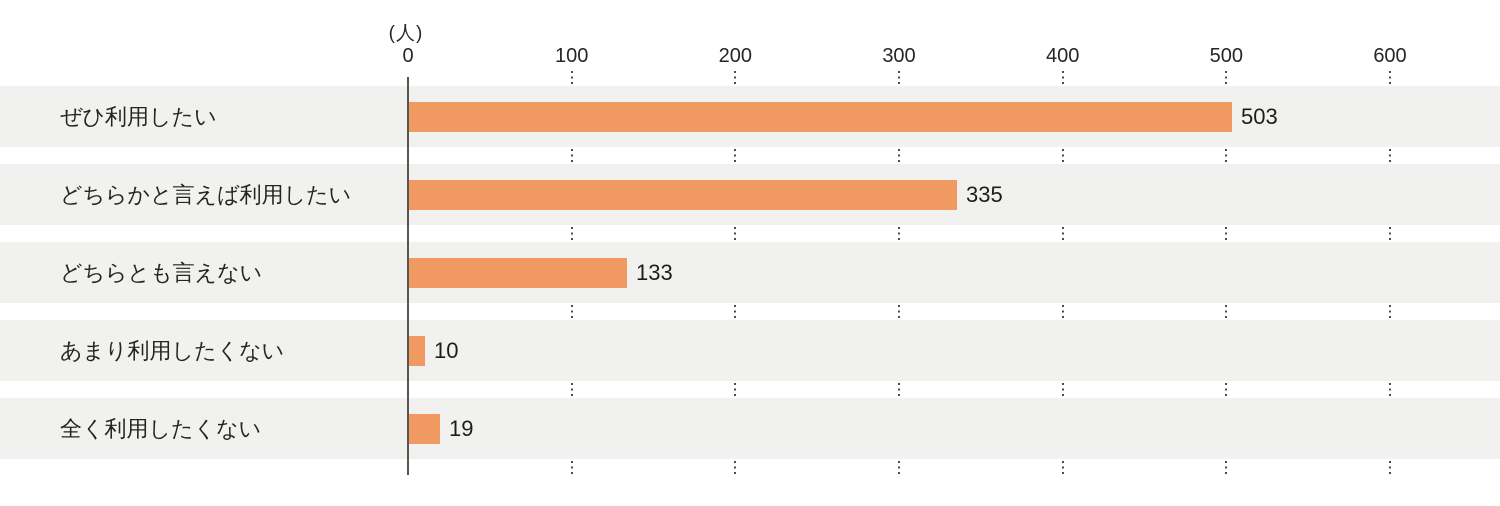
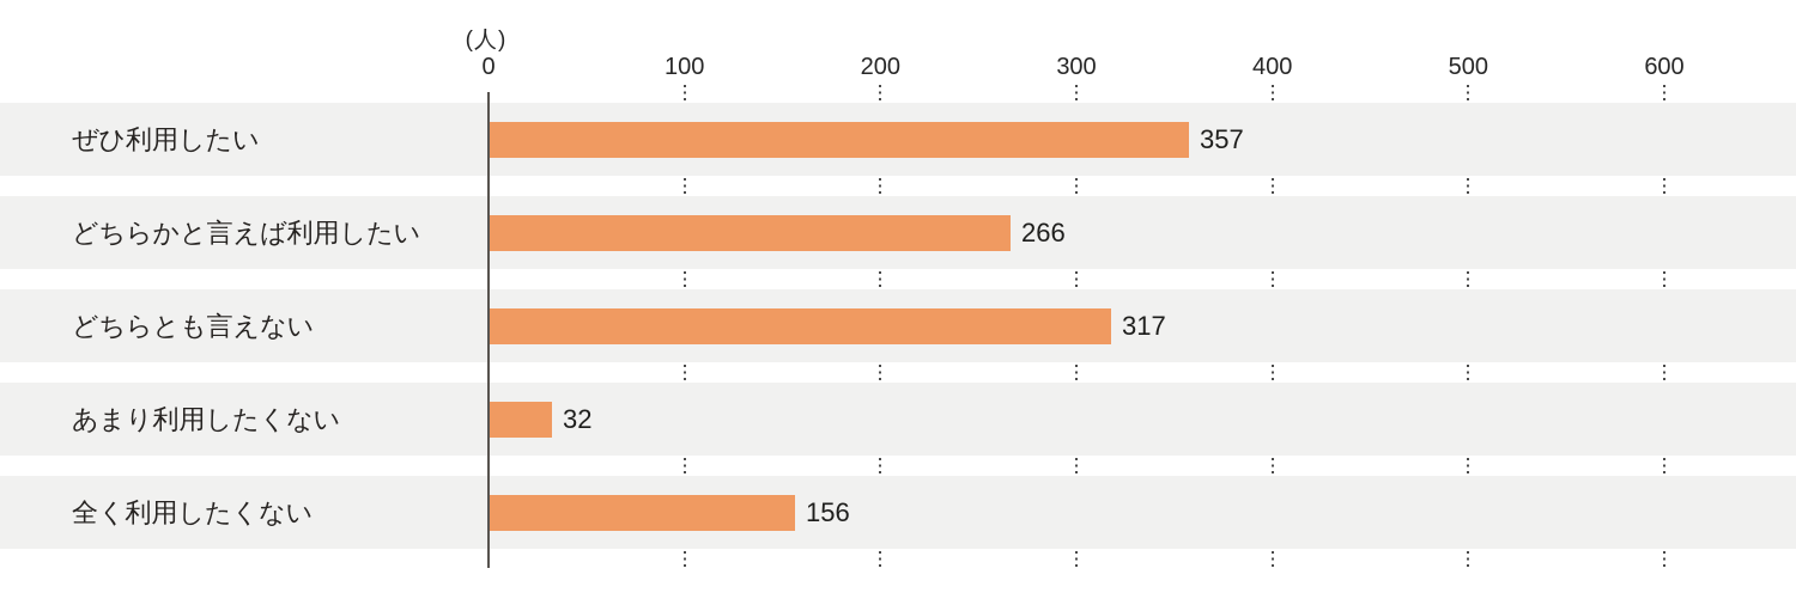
ぜひ利用したい: 503 -> 357
どちらかと言えば利用したい: 335 -> 266
どちらとも言えない: 133 -> 317
あまり利用したくない: 10 -> 32
全く利用したくない: 19 -> 156
